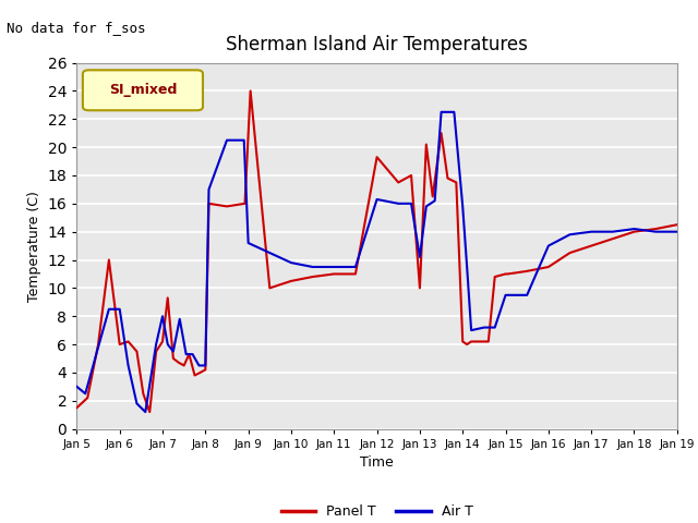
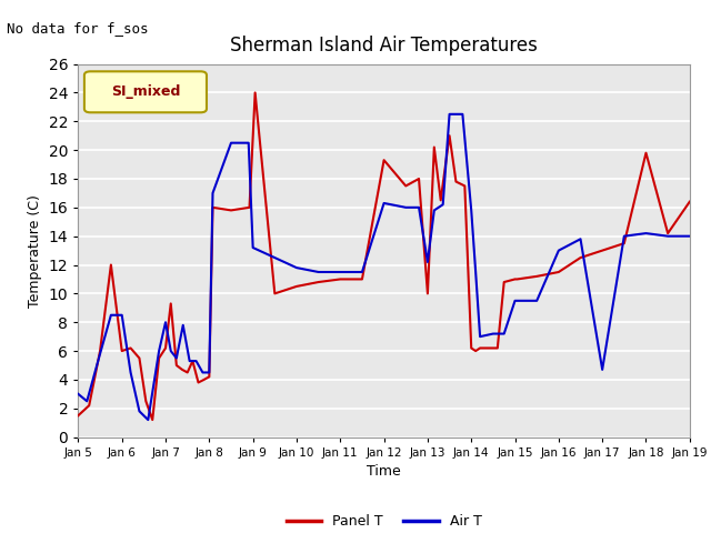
Air T/Jan 17: 14.0 -> 4.7
Panel T/Jan 18: 14.0 -> 19.8
Panel T/Jan 19: 14.5 -> 16.4
